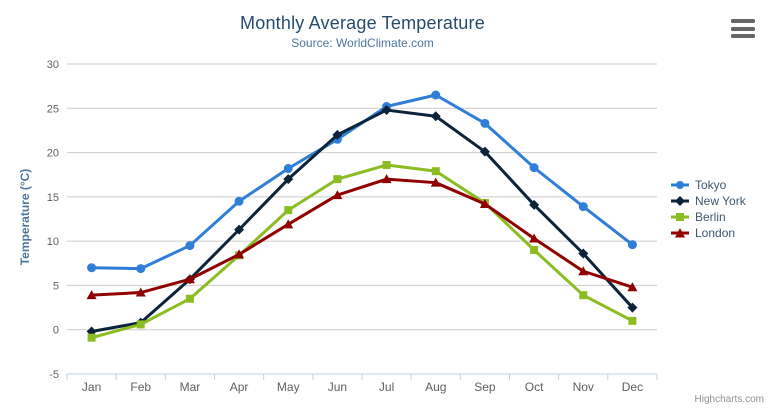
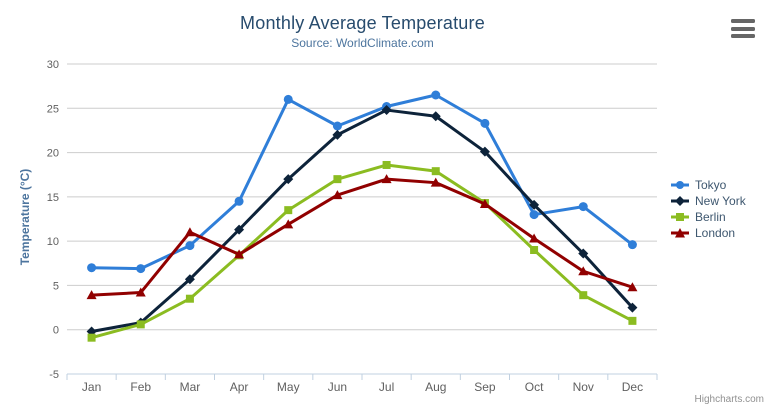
London/Mar: 6 -> 11
Tokyo/May: 18 -> 26
Tokyo/Jun: 22 -> 23
Tokyo/Oct: 18 -> 13
